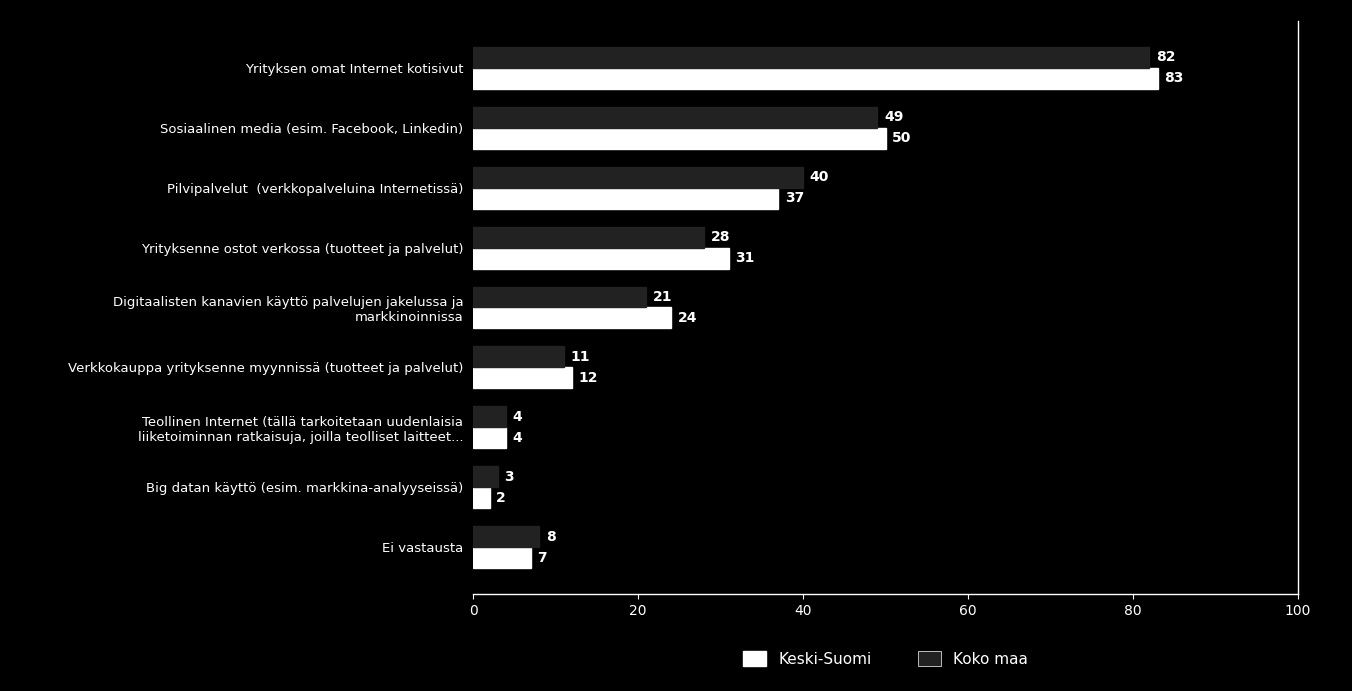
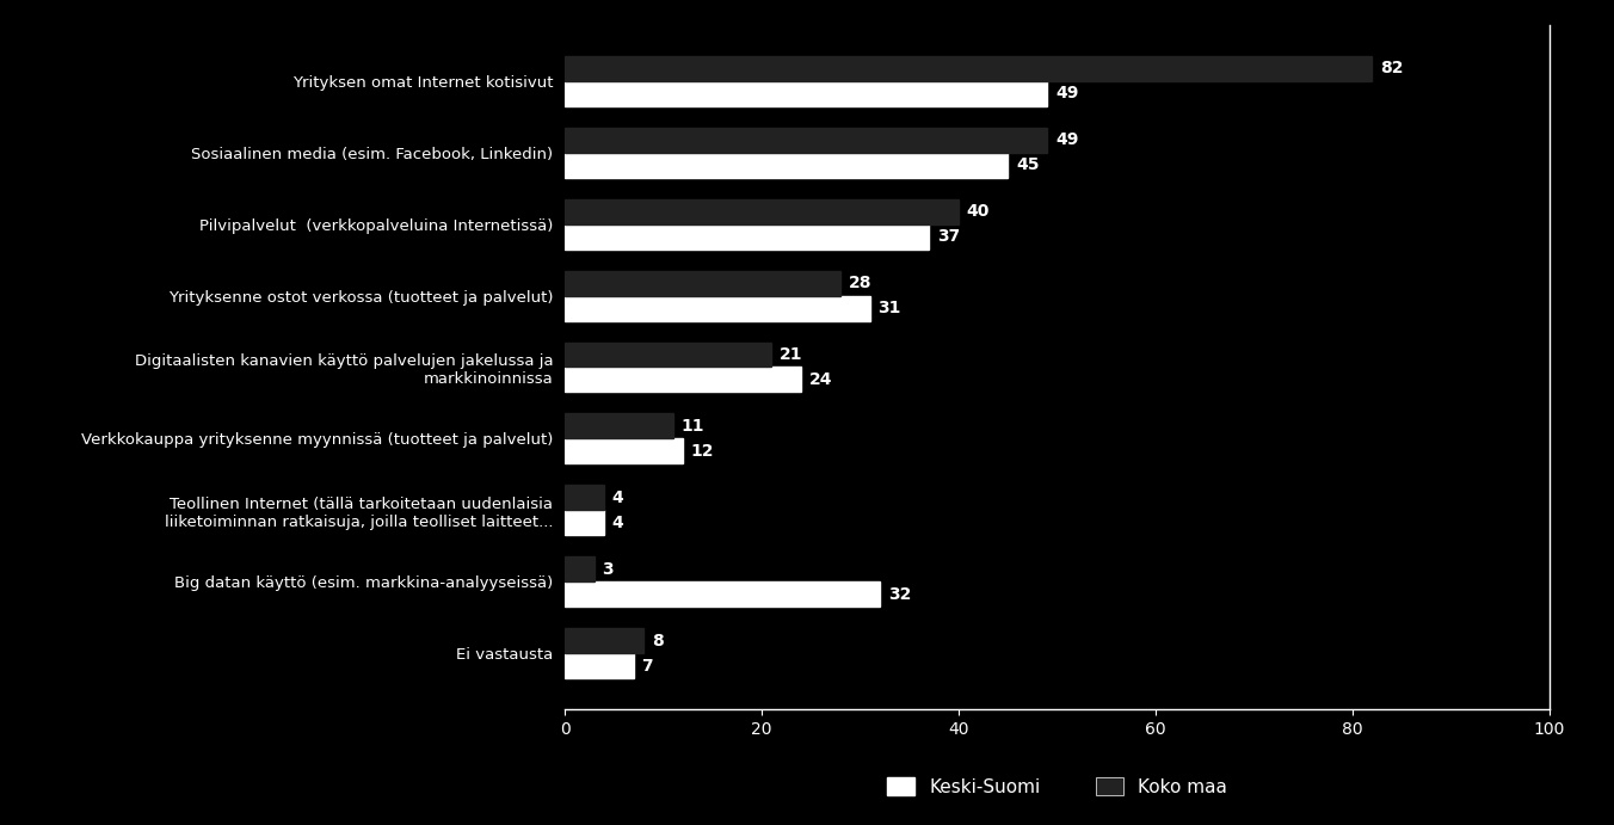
Keski-Suomi/Yrityksen omat Internet kotisivut: 83 -> 49
Keski-Suomi/Sosiaalinen media (esim. Facebook, Linkedin): 50 -> 45
Keski-Suomi/Big datan käyttö (esim. markkina-analyyseissä): 2 -> 32
